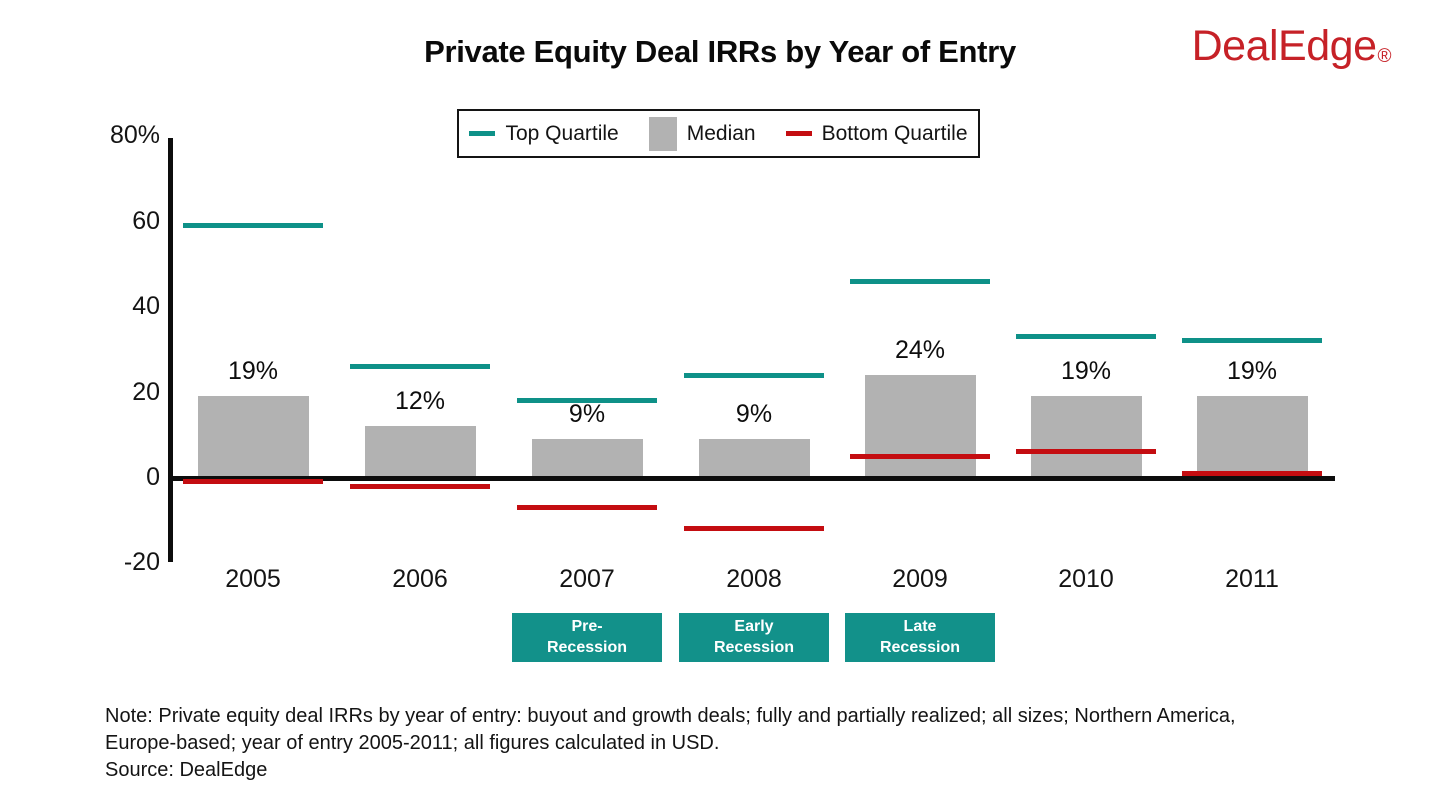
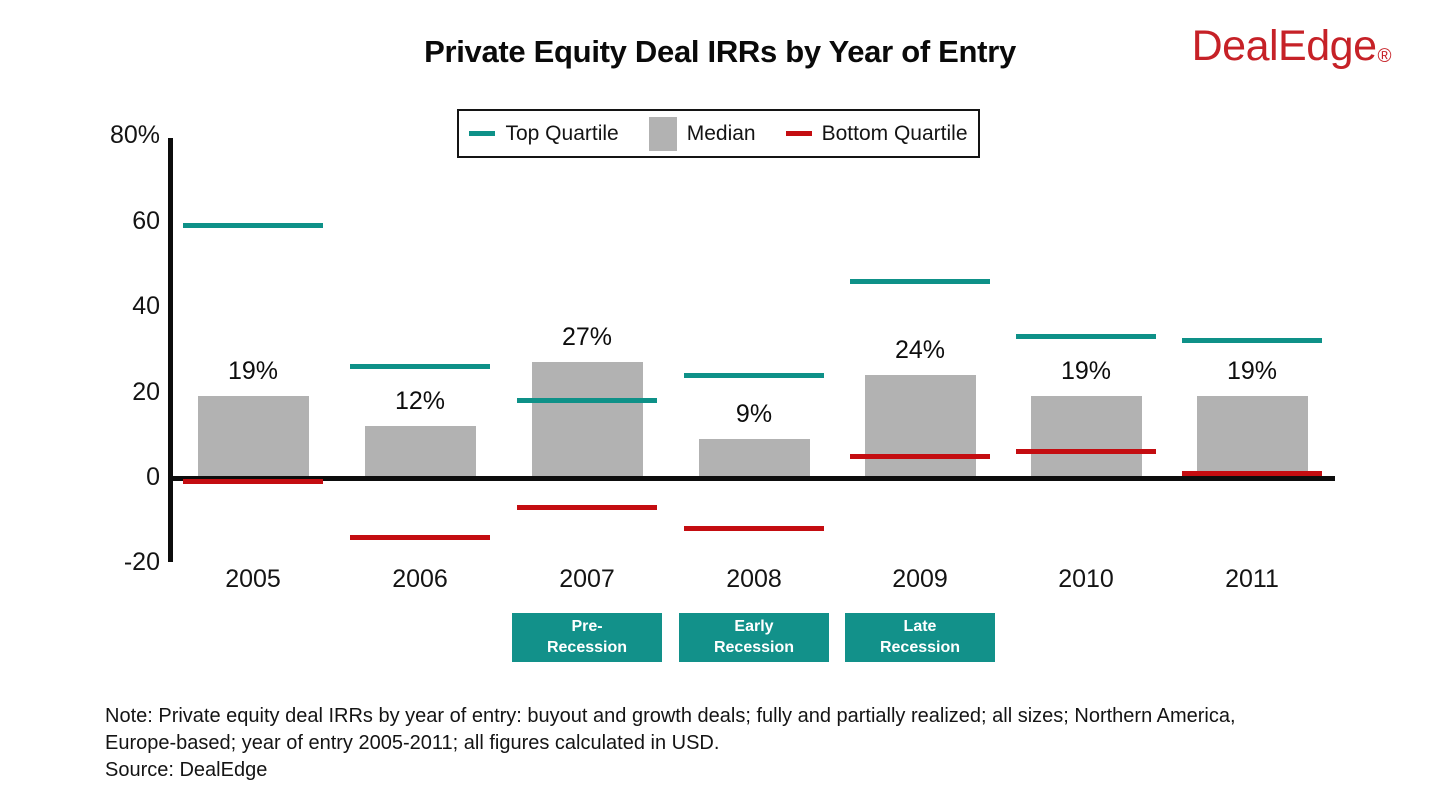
Bottom Quartile/2006: -2% -> -14%
Median/2007: 9% -> 27%
